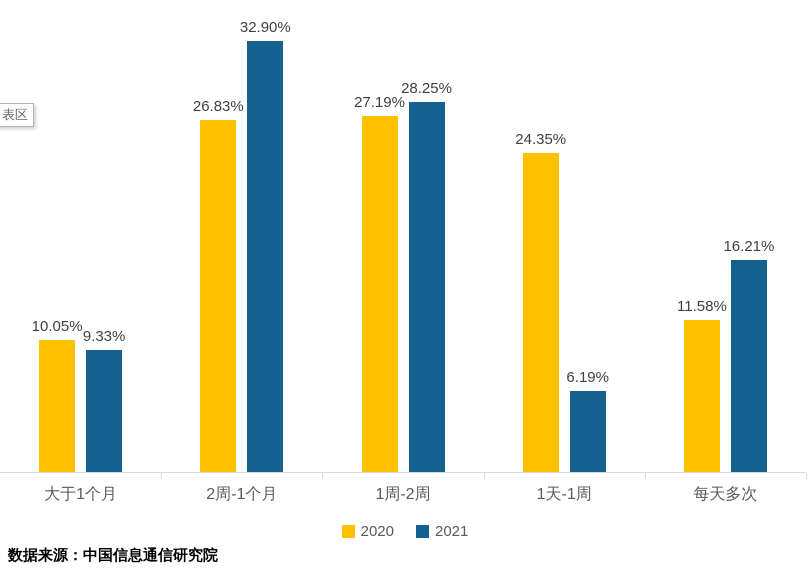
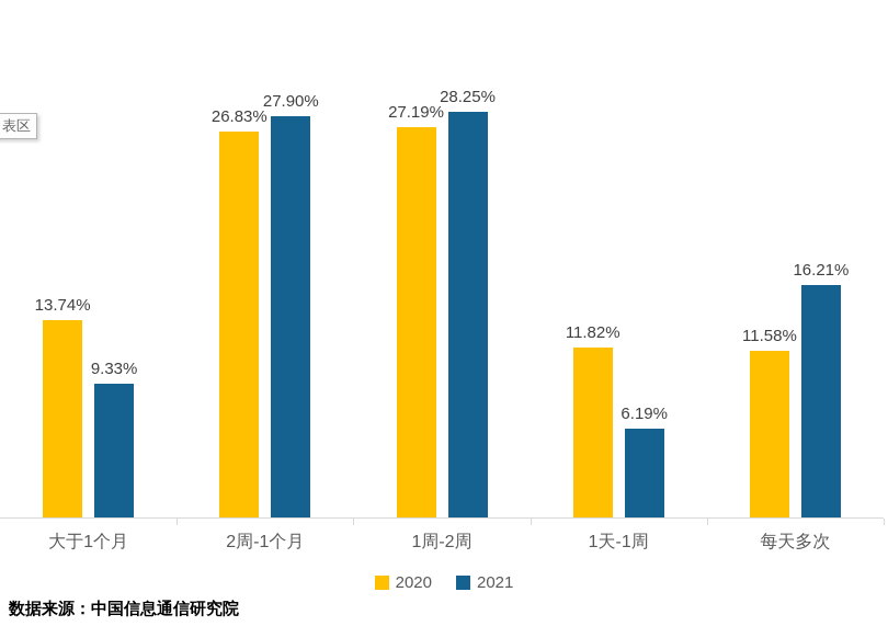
2020/大于1个月: 10.05% -> 13.74%
2021/2周-1个月: 32.90% -> 27.90%
2020/1天-1周: 24.35% -> 11.82%
